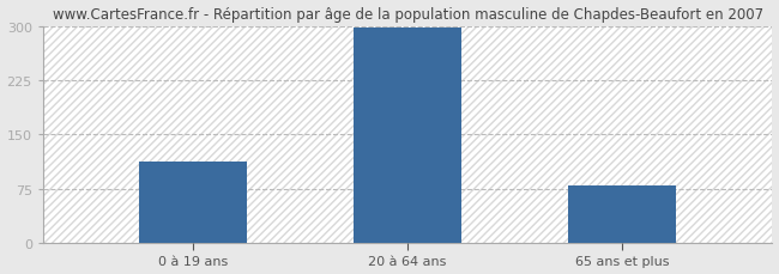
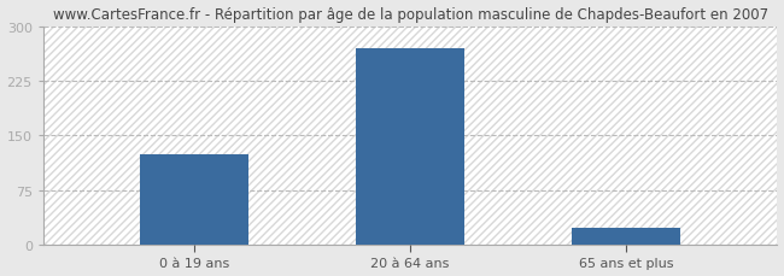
0 à 19 ans: 113 -> 124
20 à 64 ans: 297 -> 270
65 ans et plus: 80 -> 24
